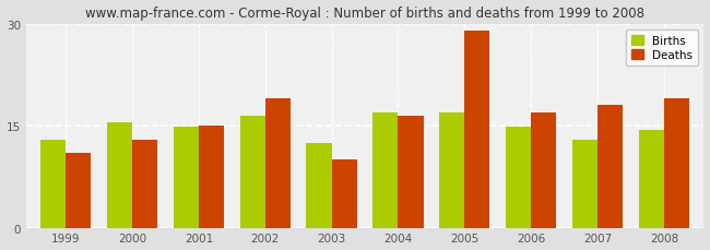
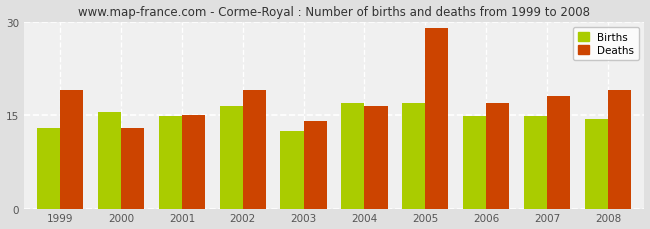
Deaths/1999: 11.0 -> 19.0
Deaths/2003: 10.0 -> 14.0
Births/2007: 13.0 -> 14.8
